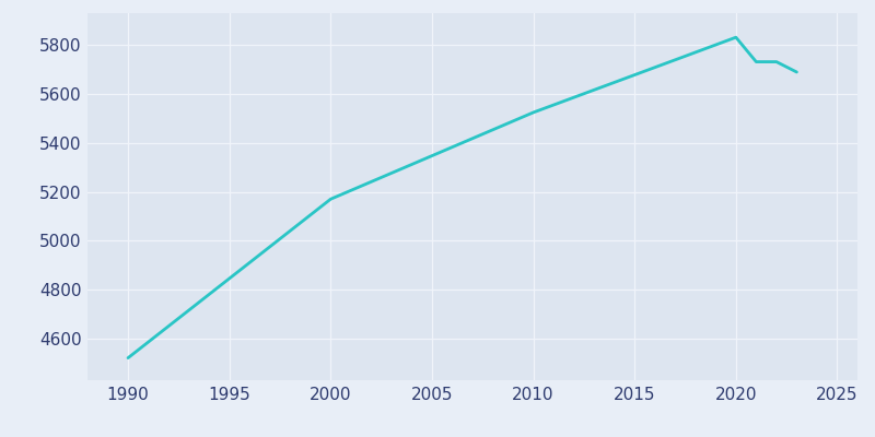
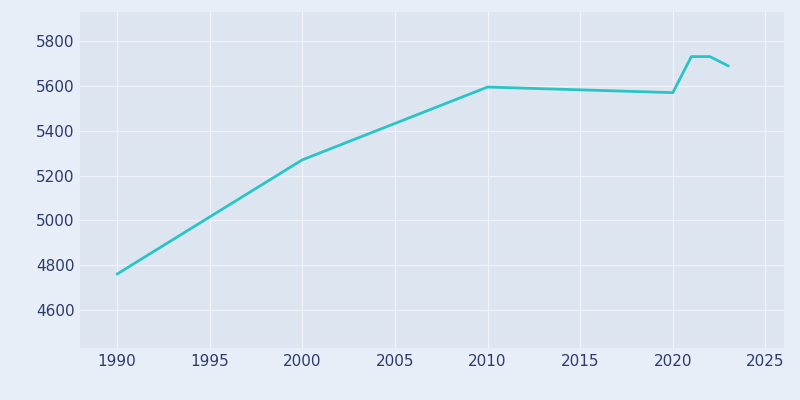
1990: 4521 -> 4760
2000: 5170 -> 5270
2010: 5524 -> 5595
2020: 5831 -> 5570
